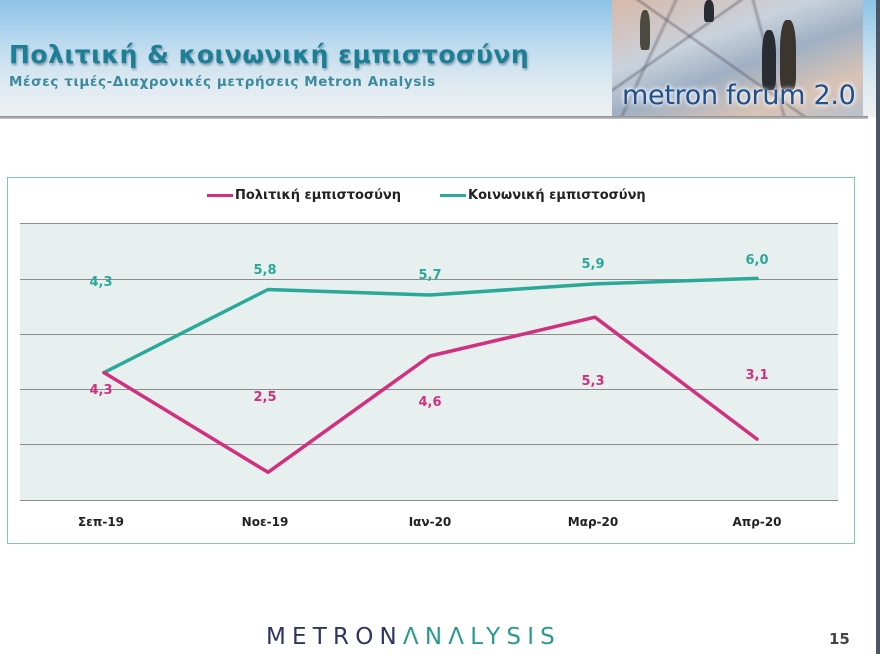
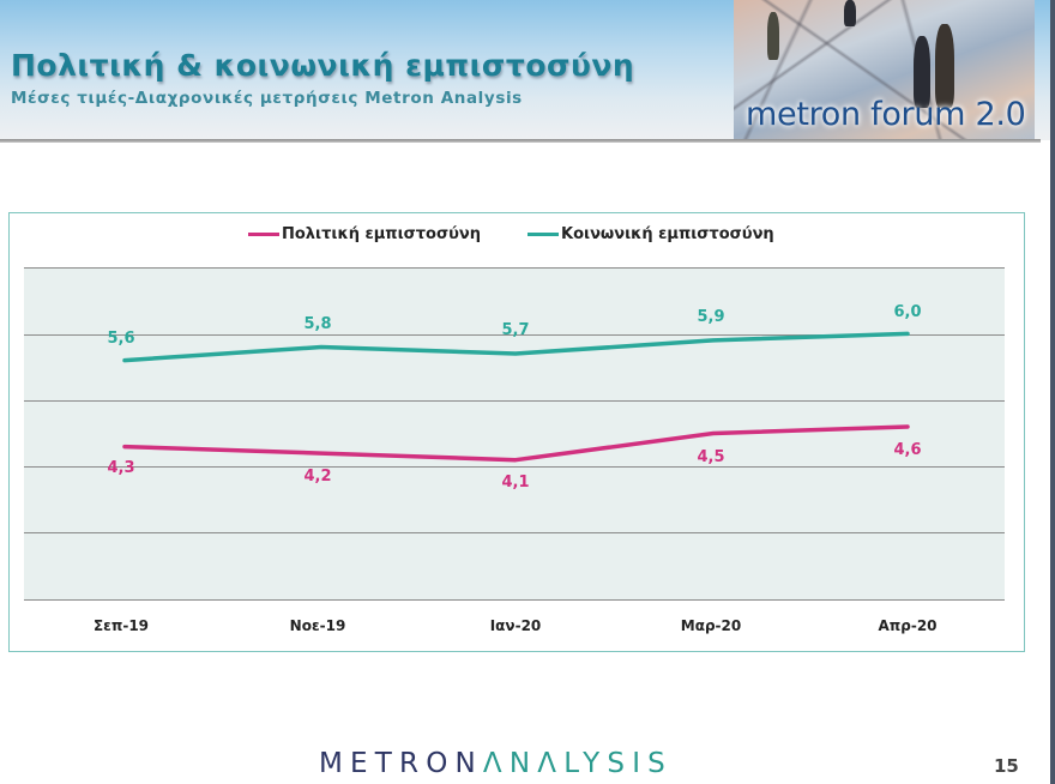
Κοινωνική εμπιστοσύνη/Σεπ-19: 4,3 -> 5,6
Πολιτική εμπιστοσύνη/Νοε-19: 2,5 -> 4,2
Πολιτική εμπιστοσύνη/Ιαν-20: 4,6 -> 4,1
Πολιτική εμπιστοσύνη/Μαρ-20: 5,3 -> 4,5
Πολιτική εμπιστοσύνη/Απρ-20: 3,1 -> 4,6
